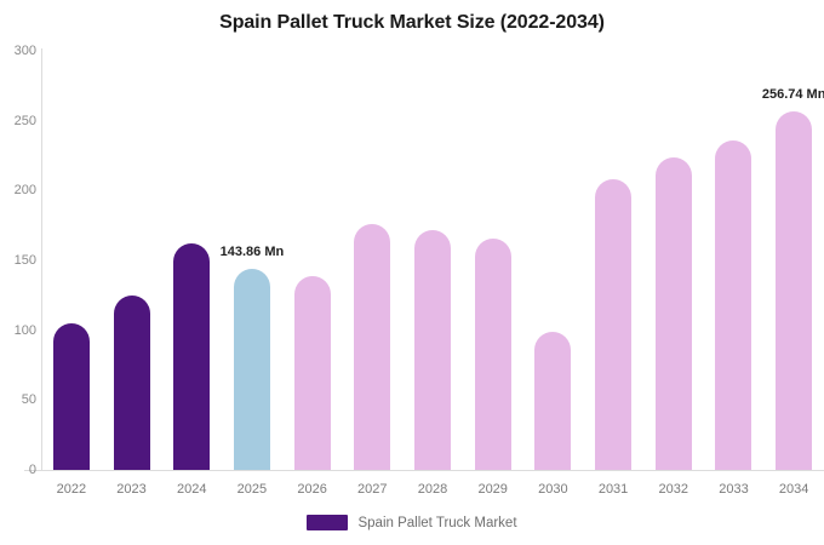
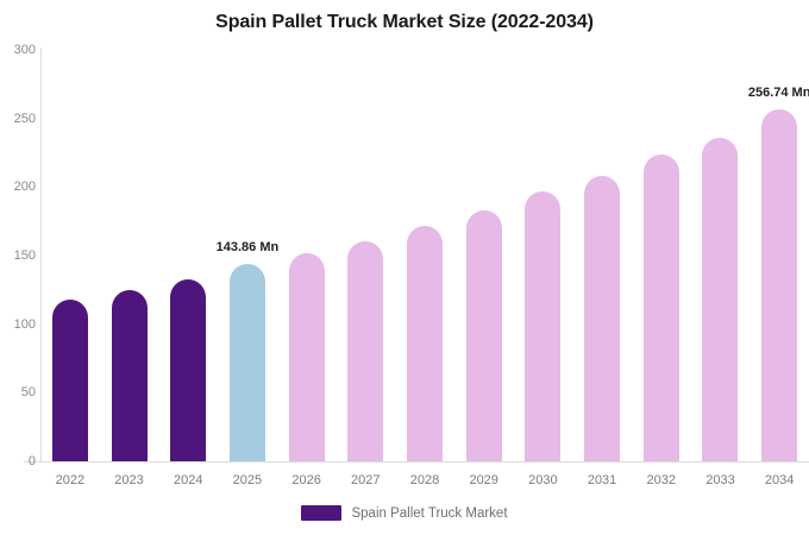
2022: 105 -> 118
2024: 162 -> 133
2026: 139 -> 152
2027: 176 -> 160
2029: 166 -> 183
2030: 99 -> 197
